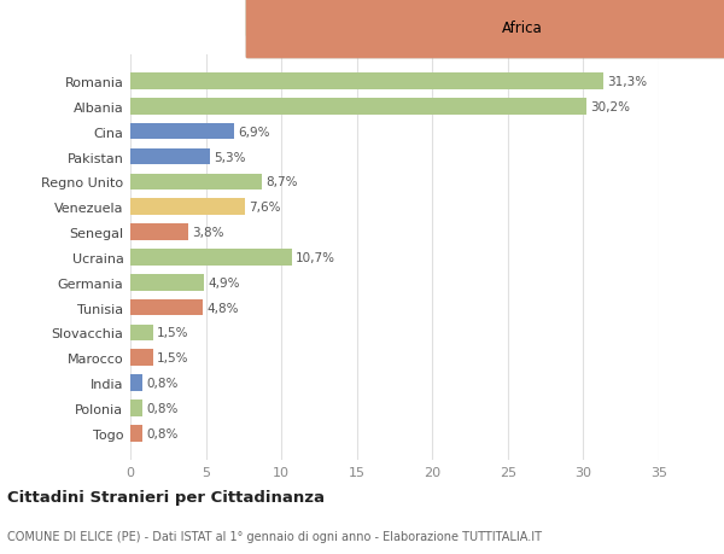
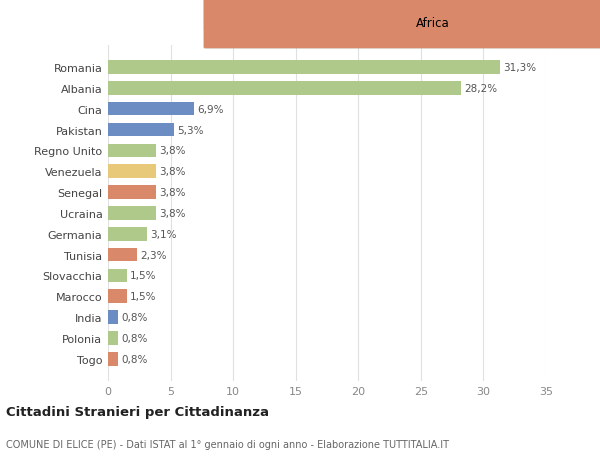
Albania: 30,2% -> 28,2%
Regno Unito: 8,7% -> 3,8%
Venezuela: 7,6% -> 3,8%
Ucraina: 10,7% -> 3,8%
Germania: 4,9% -> 3,1%
Tunisia: 4,8% -> 2,3%
